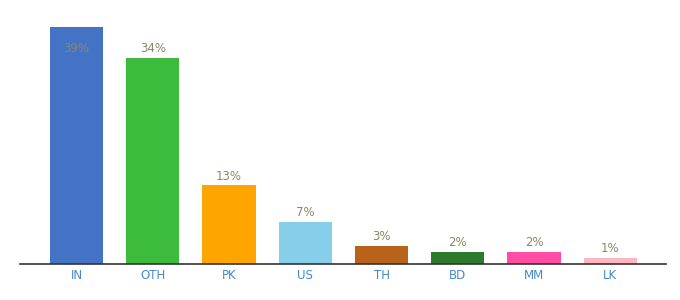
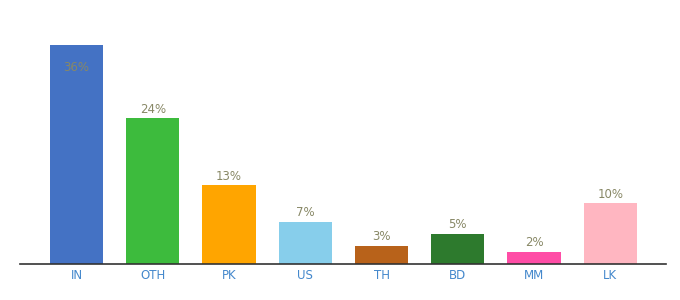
IN: 39% -> 36%
OTH: 34% -> 24%
BD: 2% -> 5%
LK: 1% -> 10%
